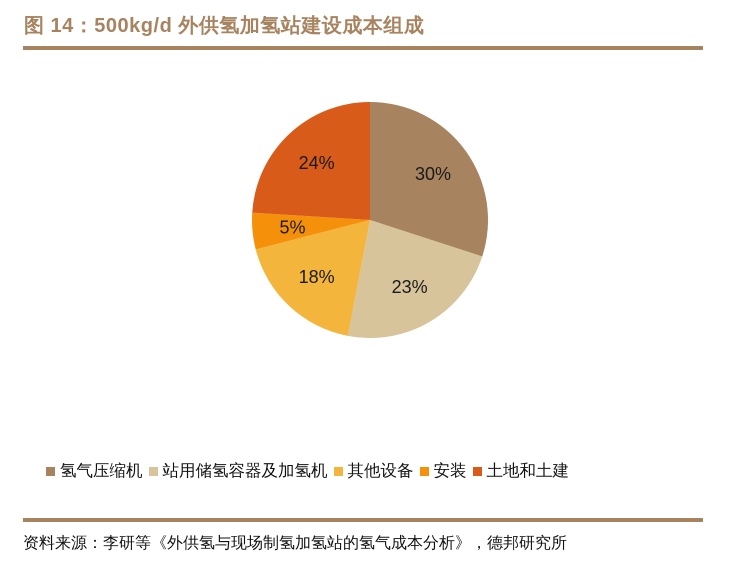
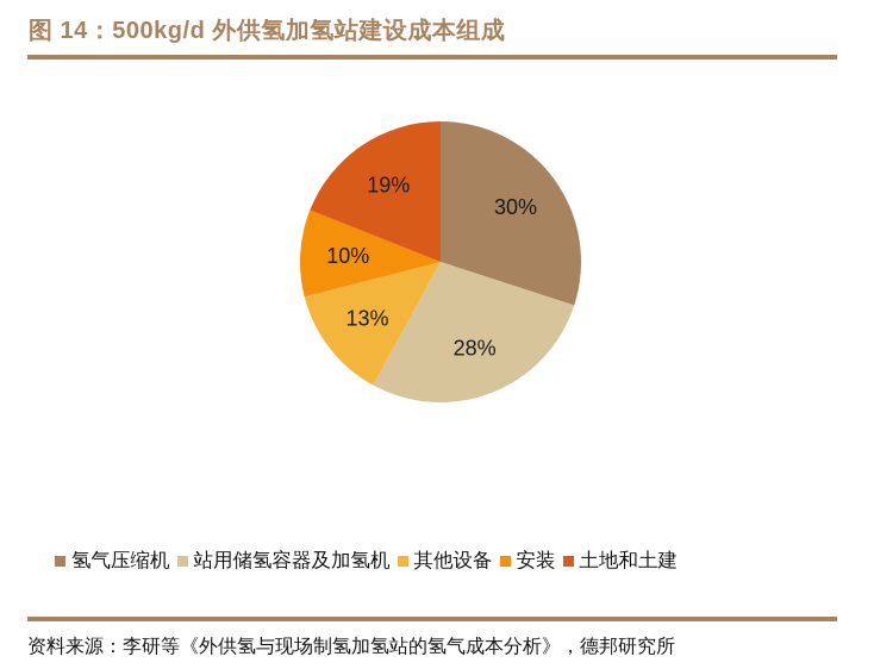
站用储氢容器及加氢机: 23% -> 28%
其他设备: 18% -> 13%
安装: 5% -> 10%
土地和土建: 24% -> 19%
